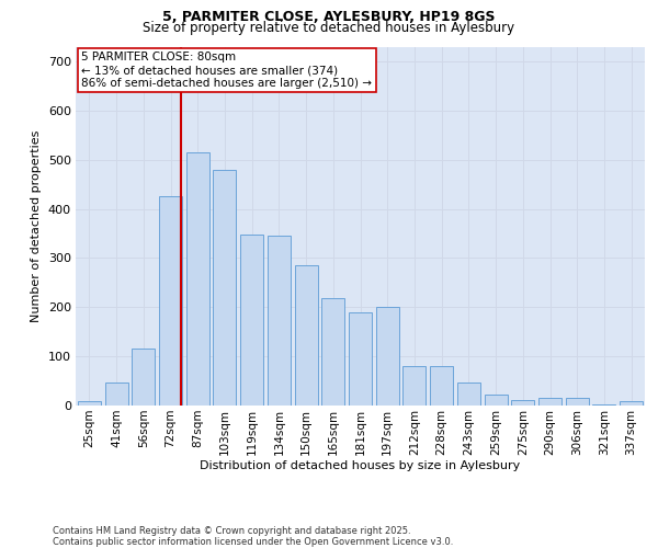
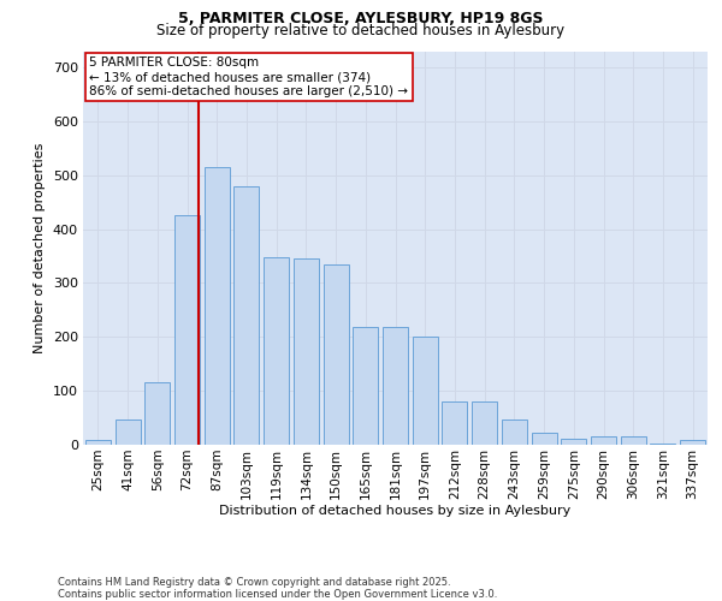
150sqm: 285 -> 335
181sqm: 190 -> 218
